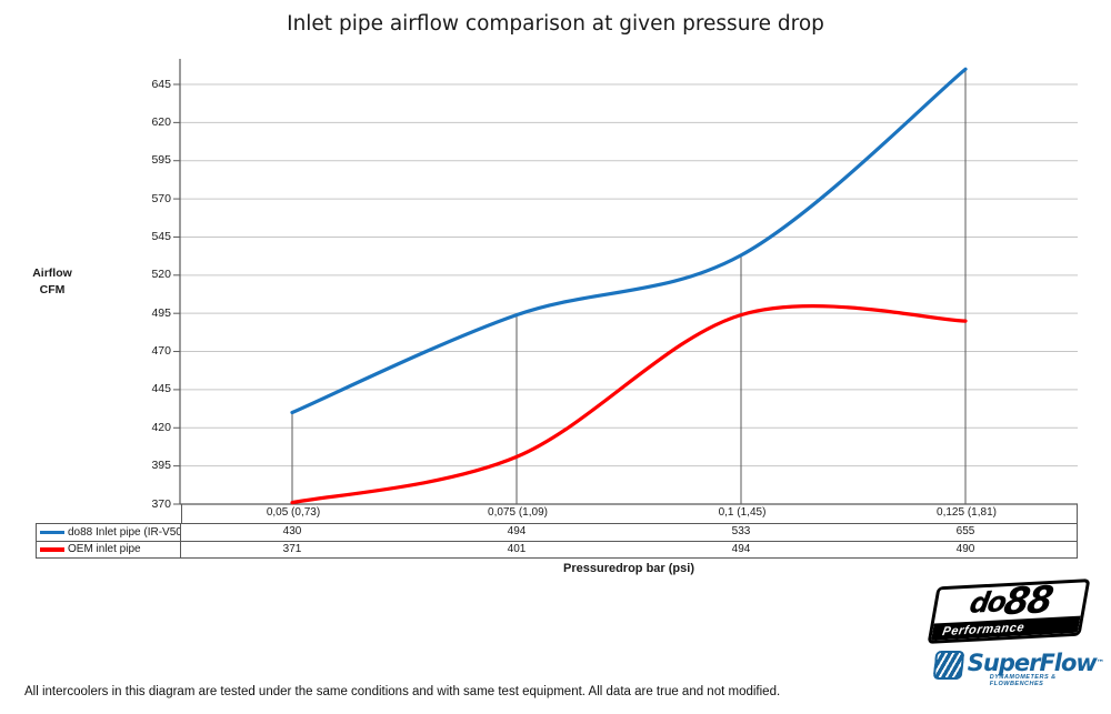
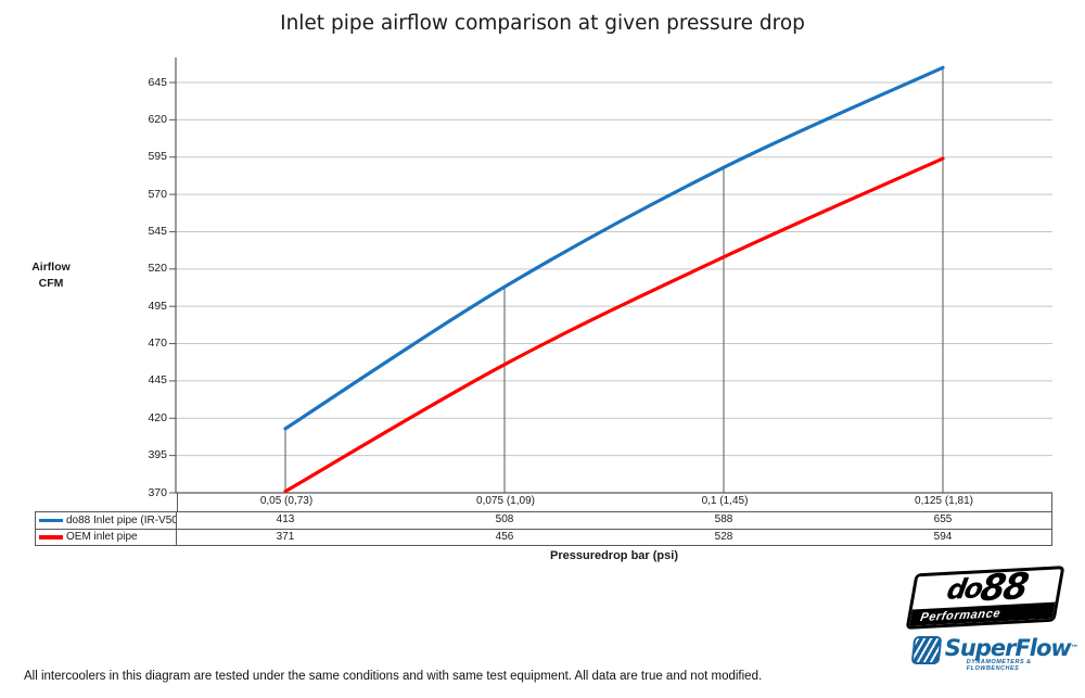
do88 Inlet pipe (IR-V50)/0,05 (0,73): 430 -> 413
do88 Inlet pipe (IR-V50)/0,075 (1,09): 494 -> 508
OEM inlet pipe/0,075 (1,09): 401 -> 456
do88 Inlet pipe (IR-V50)/0,1 (1,45): 533 -> 588
OEM inlet pipe/0,1 (1,45): 494 -> 528
OEM inlet pipe/0,125 (1,81): 490 -> 594
